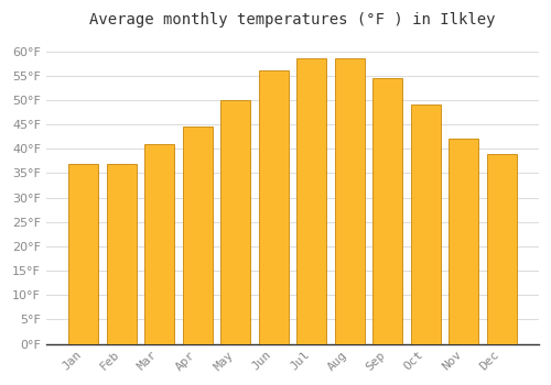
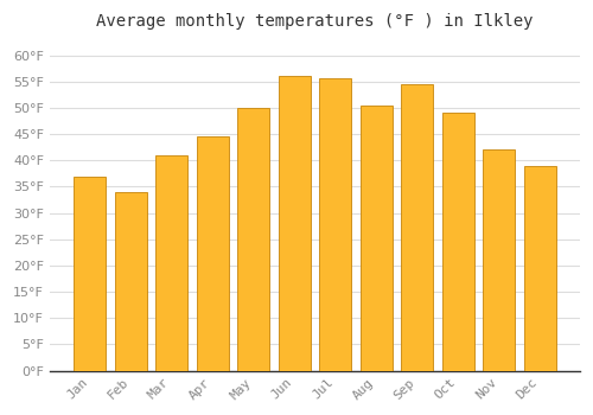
Feb: 37.0°F -> 34.0°F
Jul: 58.5°F -> 55.5°F
Aug: 58.5°F -> 50.5°F
